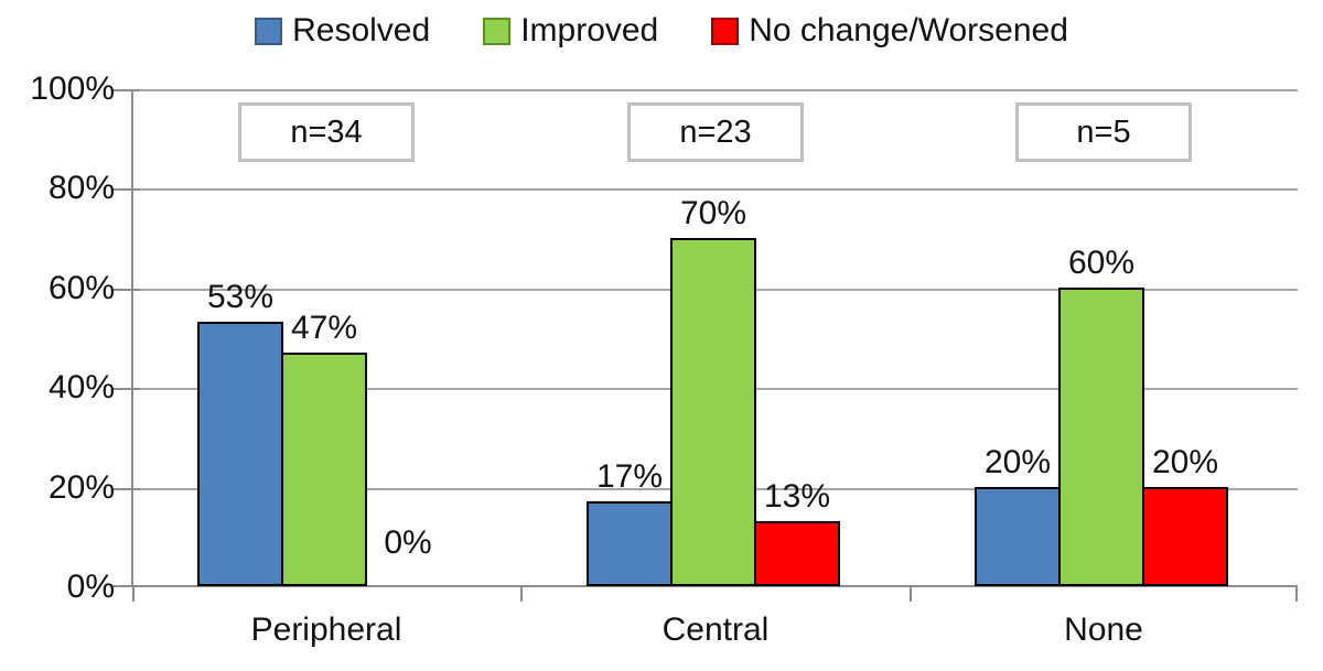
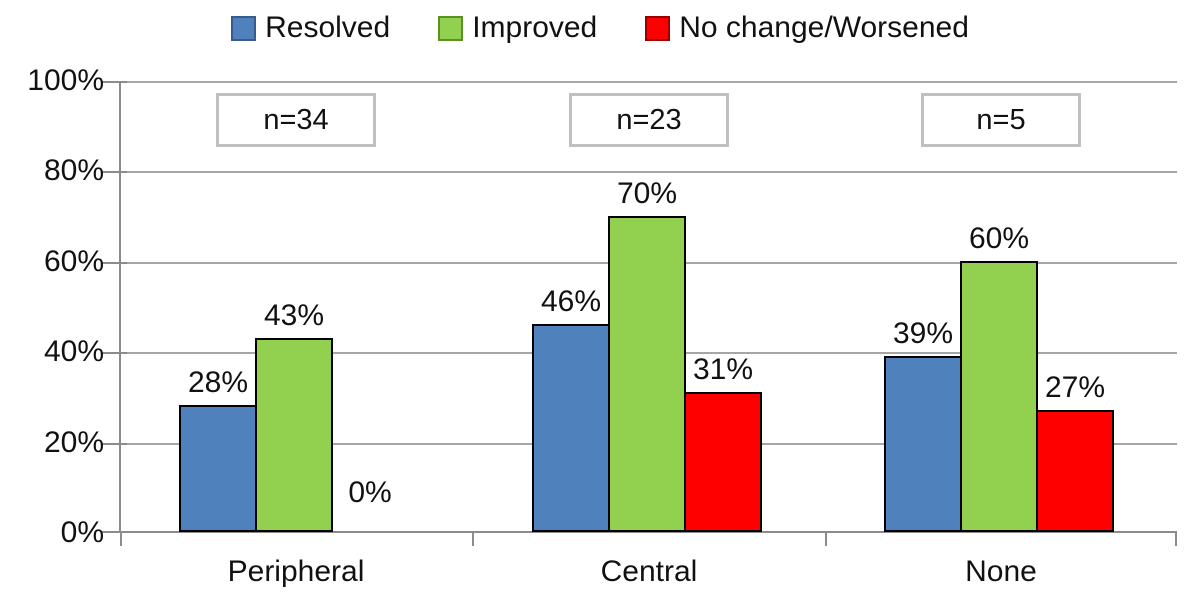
Resolved/Peripheral: 53% -> 28%
Improved/Peripheral: 47% -> 43%
Resolved/Central: 17% -> 46%
No change/Worsened/Central: 13% -> 31%
Resolved/None: 20% -> 39%
No change/Worsened/None: 20% -> 27%
